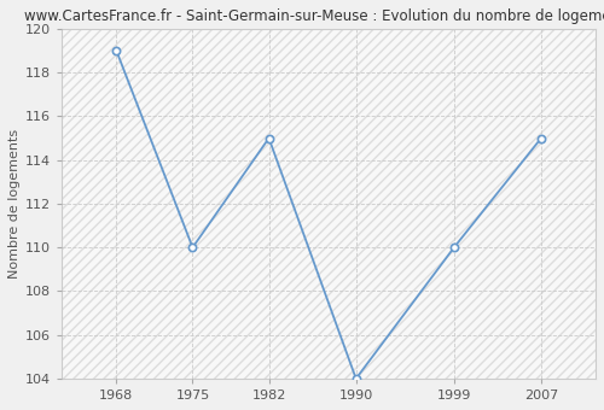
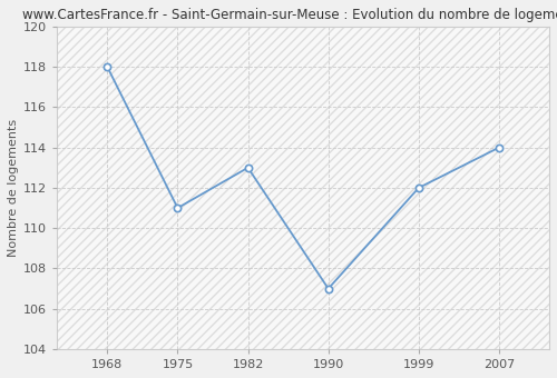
1968: 119 -> 118
1975: 110 -> 111
1982: 115 -> 113
1990: 104 -> 107
1999: 110 -> 112
2007: 115 -> 114
